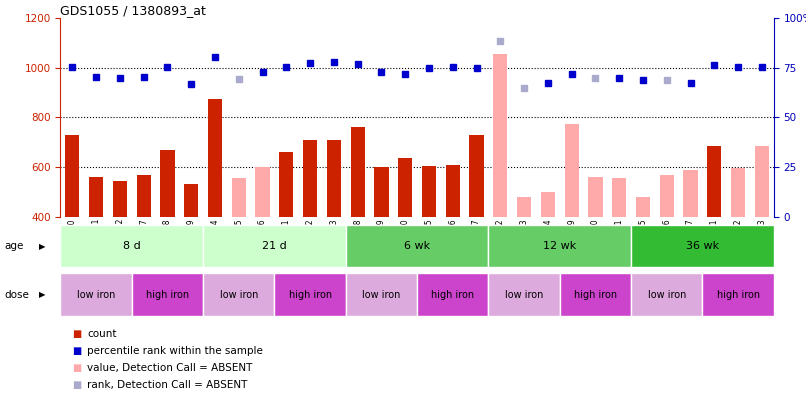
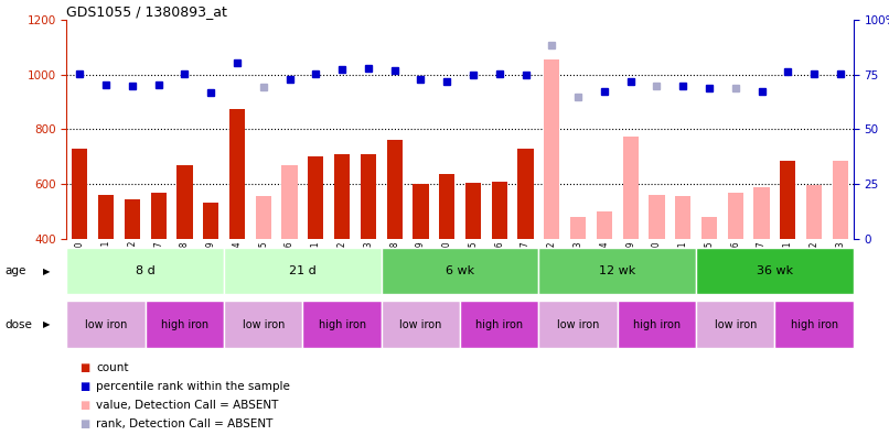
GSM33576: 600 -> 670
GSM33571: 660 -> 700
